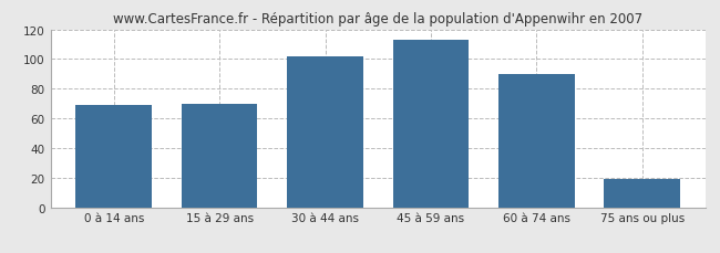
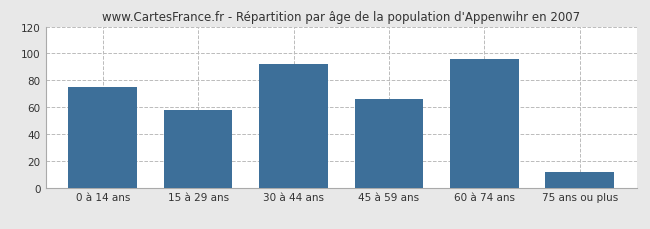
0 à 14 ans: 69 -> 75
15 à 29 ans: 70 -> 58
30 à 44 ans: 102 -> 92
45 à 59 ans: 113 -> 66
60 à 74 ans: 90 -> 96
75 ans ou plus: 19 -> 12
